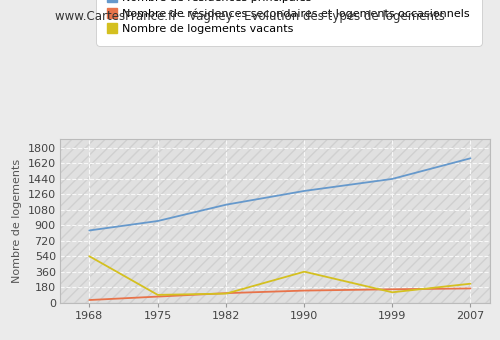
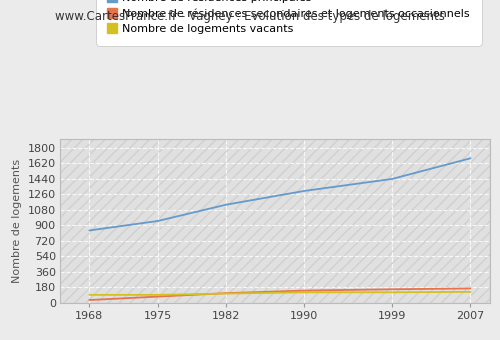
Nombre de logements vacants/1968: 540 -> 90
Nombre de logements vacants/1990: 360 -> 120
Nombre de logements vacants/2007: 220 -> 120
